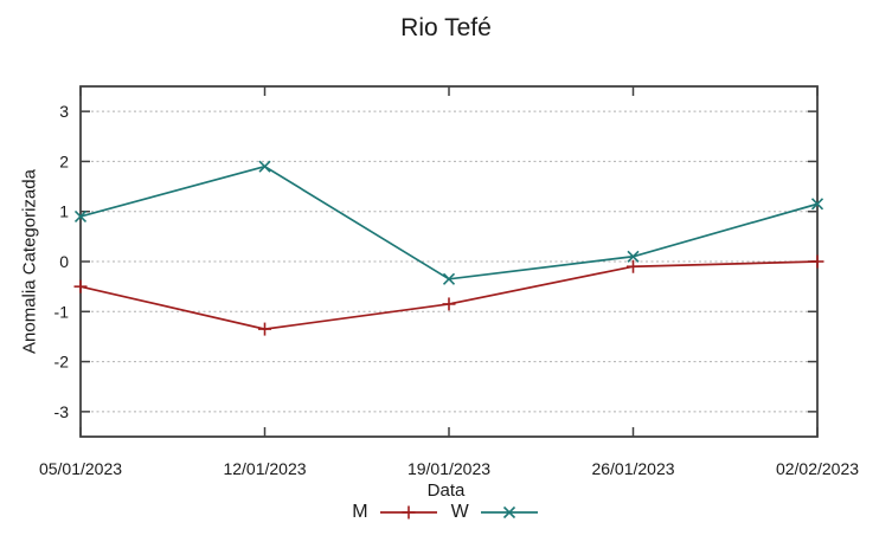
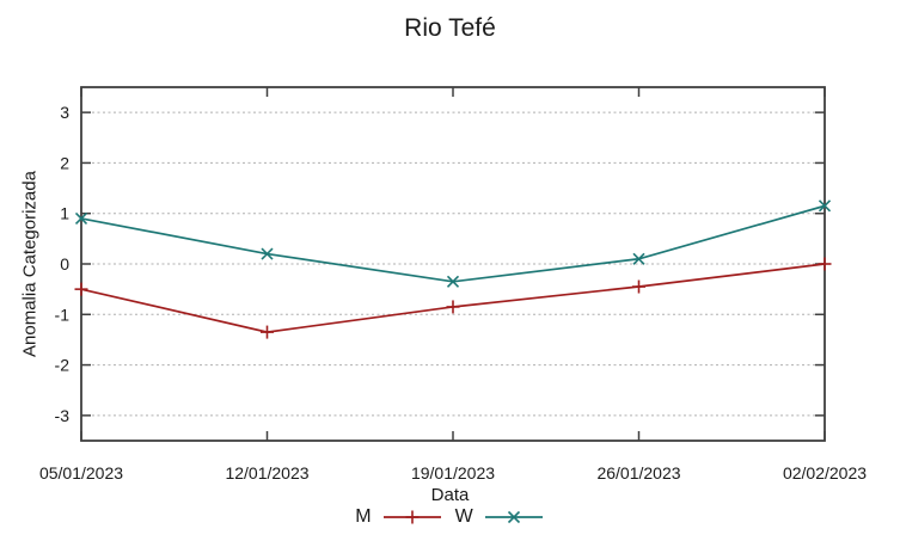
W/12/01/2023: 1.9 -> 0.2
M/26/01/2023: -0.1 -> -0.5
